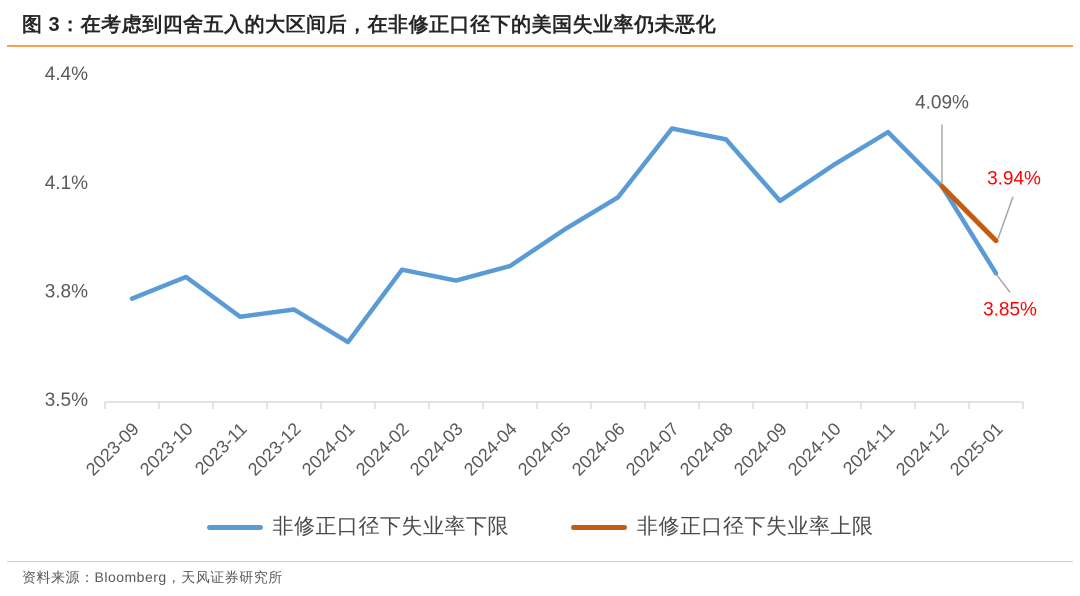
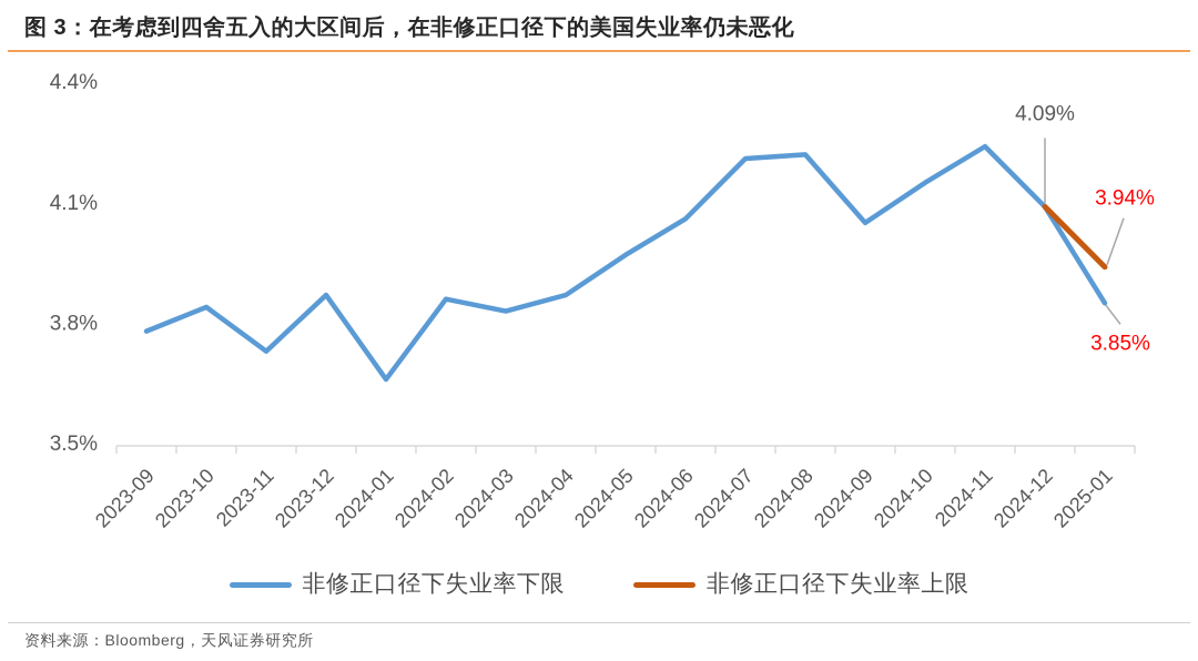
非修正口径下失业率下限/2023-12: 3.75% -> 3.87%
非修正口径下失业率下限/2024-07: 4.25% -> 4.21%
